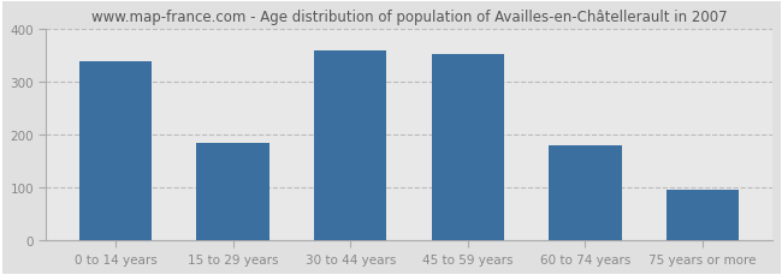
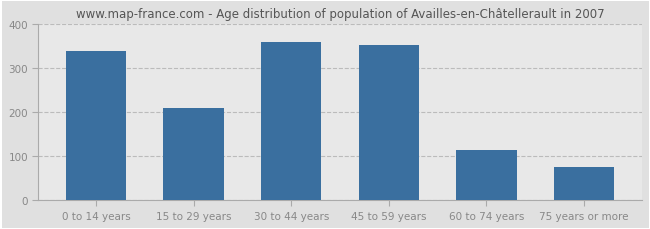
15 to 29 years: 184 -> 210
60 to 74 years: 181 -> 115
75 years or more: 95 -> 75
